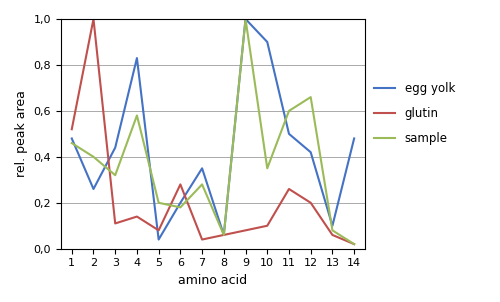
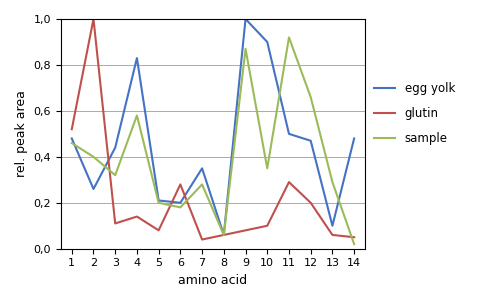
egg yolk/5: 0,04 -> 0,21
sample/9: 1,00 -> 0,87
glutin/11: 0,26 -> 0,29
sample/11: 0,60 -> 0,92
egg yolk/12: 0,42 -> 0,47
sample/13: 0,08 -> 0,29
glutin/14: 0,02 -> 0,05
